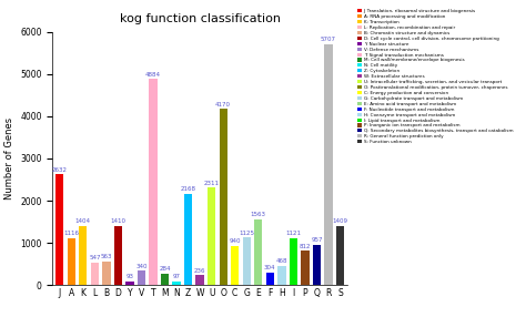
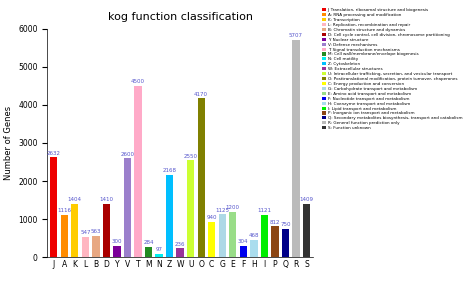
Y: 90 -> 300
V: 340 -> 2600
T: 4880 -> 4500
U: 2310 -> 2550
E: 1560 -> 1200
Q: 960 -> 750
